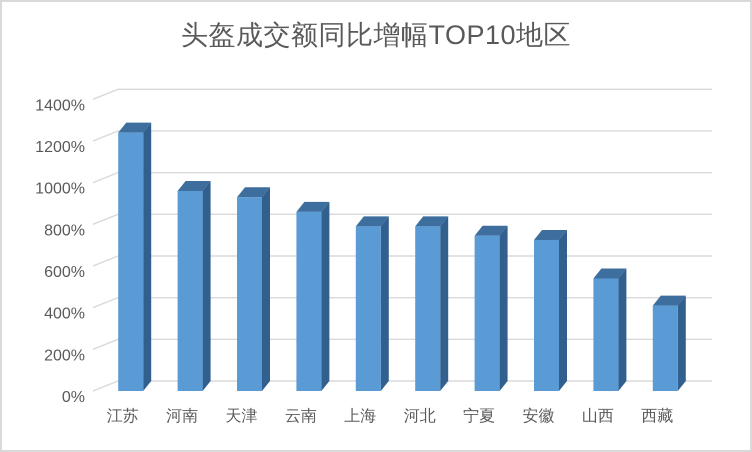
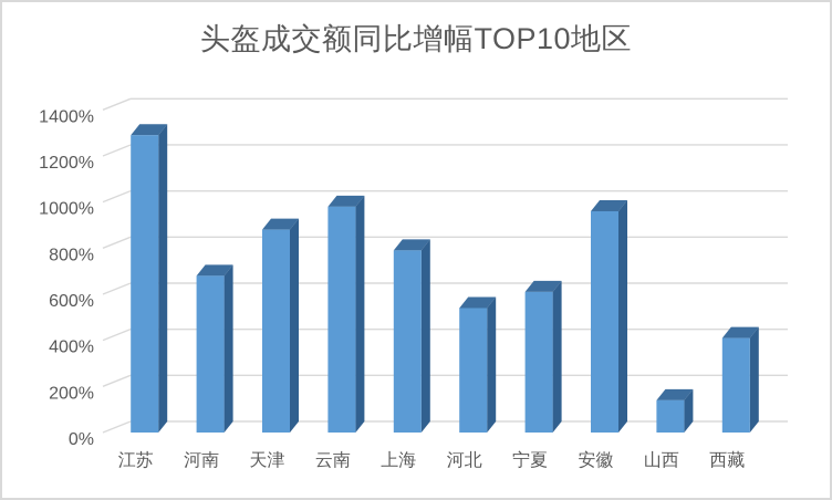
江苏: 1240% -> 1290%
河南: 960% -> 680%
天津: 930% -> 880%
云南: 860% -> 980%
河北: 790% -> 540%
宁夏: 740% -> 610%
安徽: 720% -> 960%
山西: 540% -> 140%
